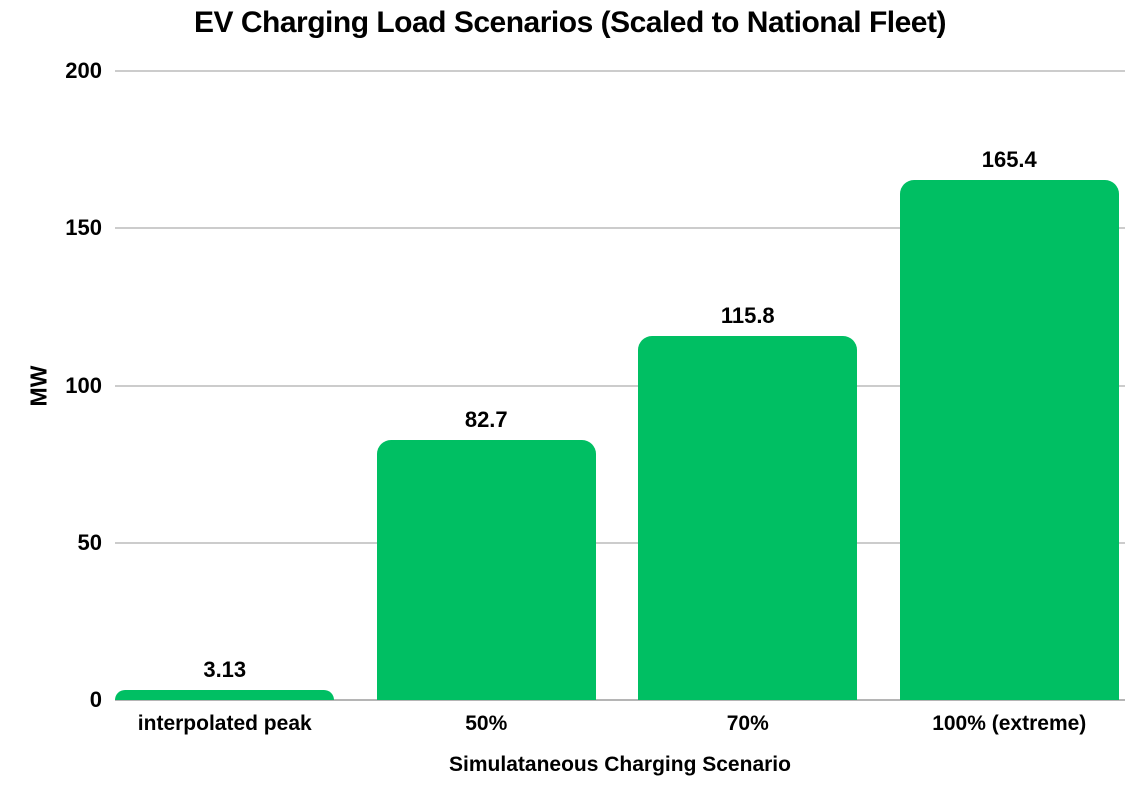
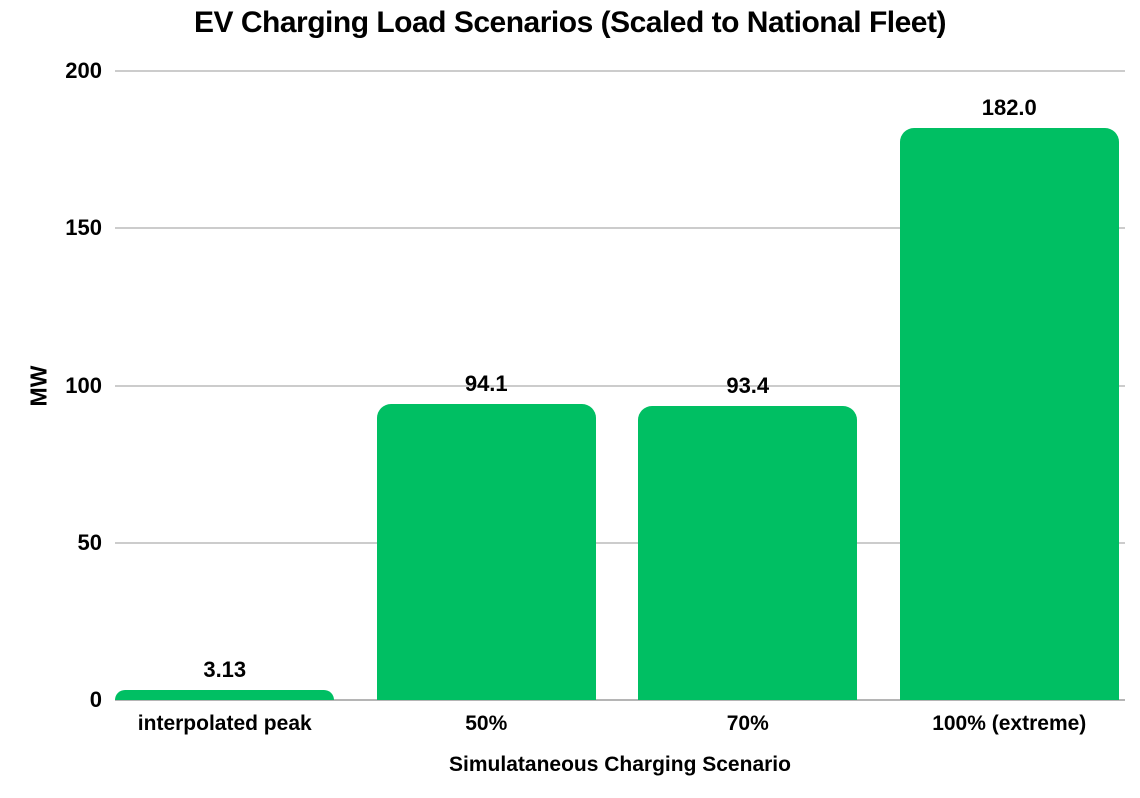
50%: 82.7 -> 94.1
70%: 115.8 -> 93.4
100% (extreme): 165.4 -> 182.0
